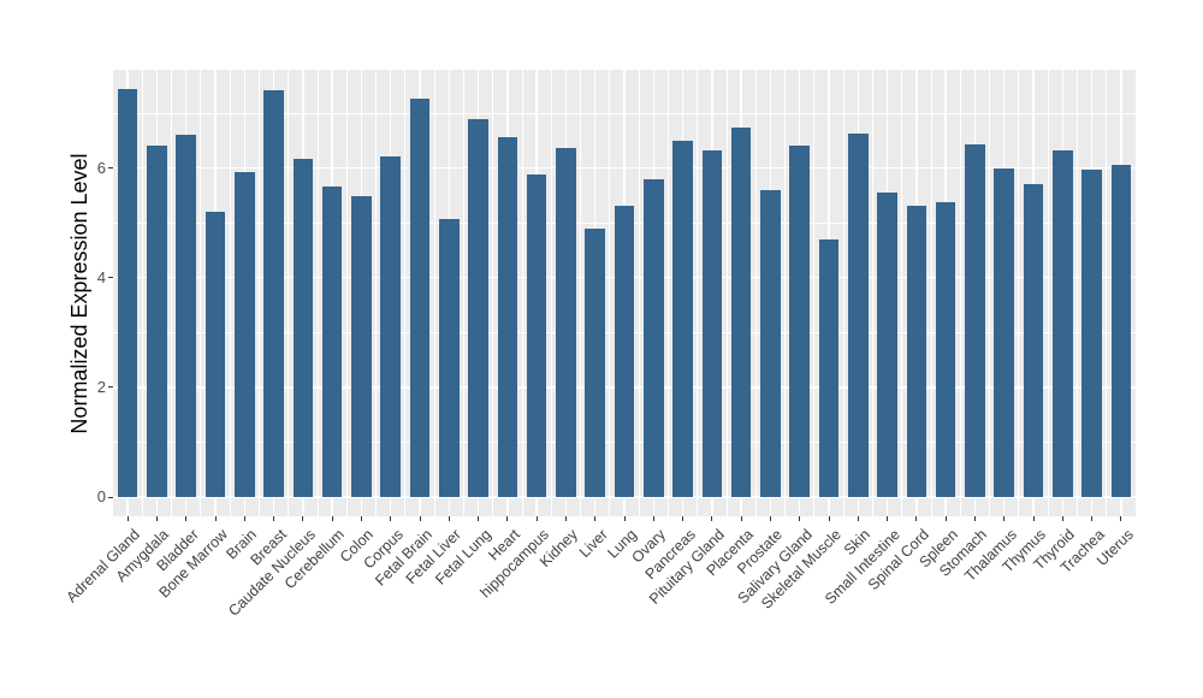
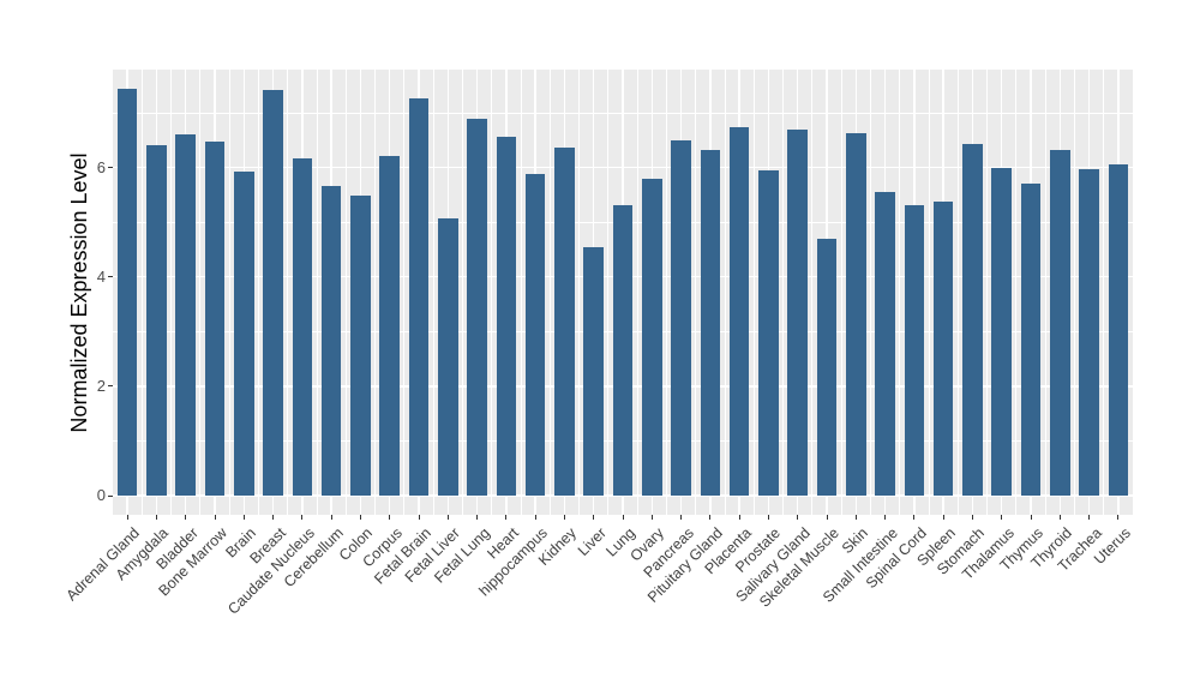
Bone Marrow: 5.2 -> 6.5
Liver: 4.9 -> 4.5
Prostate: 5.6 -> 6.0
Salivary Gland: 6.4 -> 6.7
